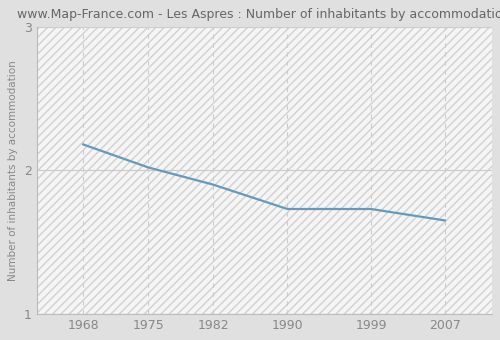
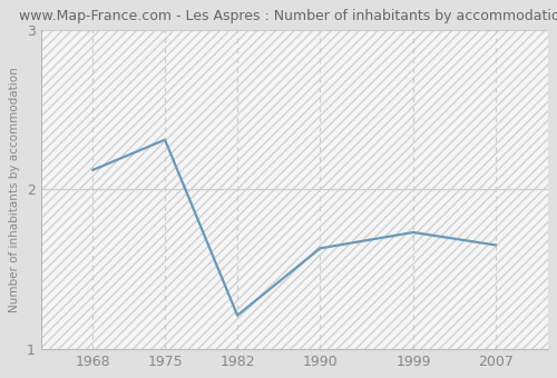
1968: 2.18 -> 2.12
1975: 2.02 -> 2.31
1982: 1.90 -> 1.21
1990: 1.73 -> 1.63
